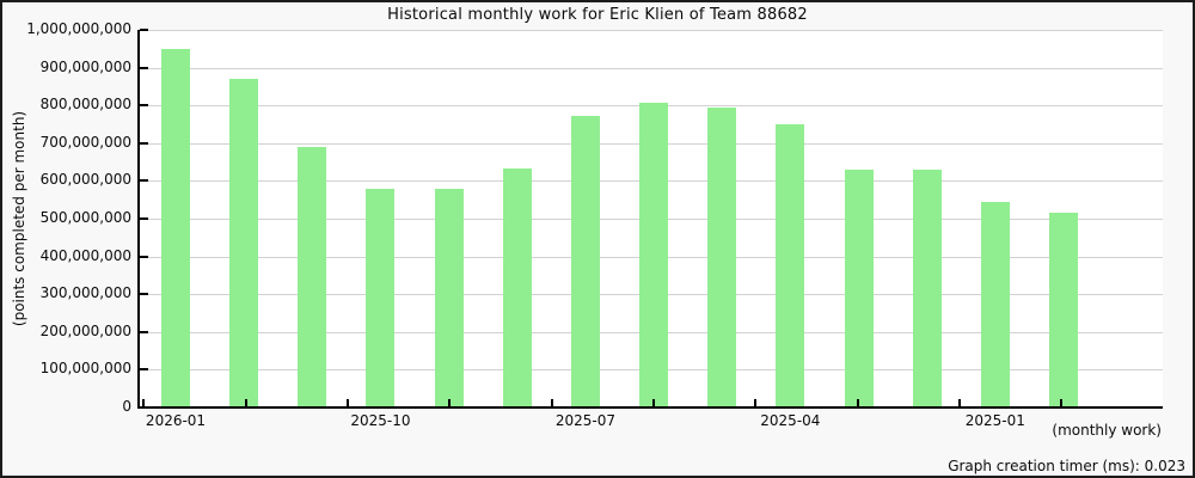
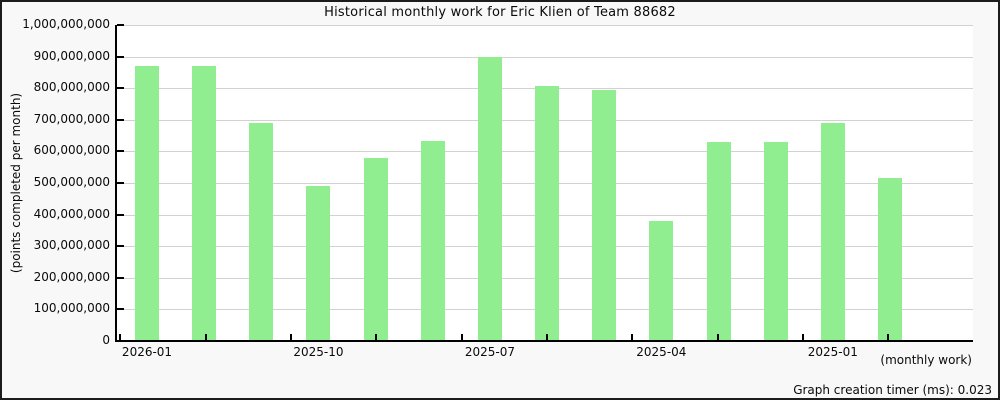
2026-01: 950000000 -> 870000000
2025-10: 580000000 -> 490000000
2025-07: 770000000 -> 900000000
2025-04: 750000000 -> 380000000
2025-01: 540000000 -> 690000000
